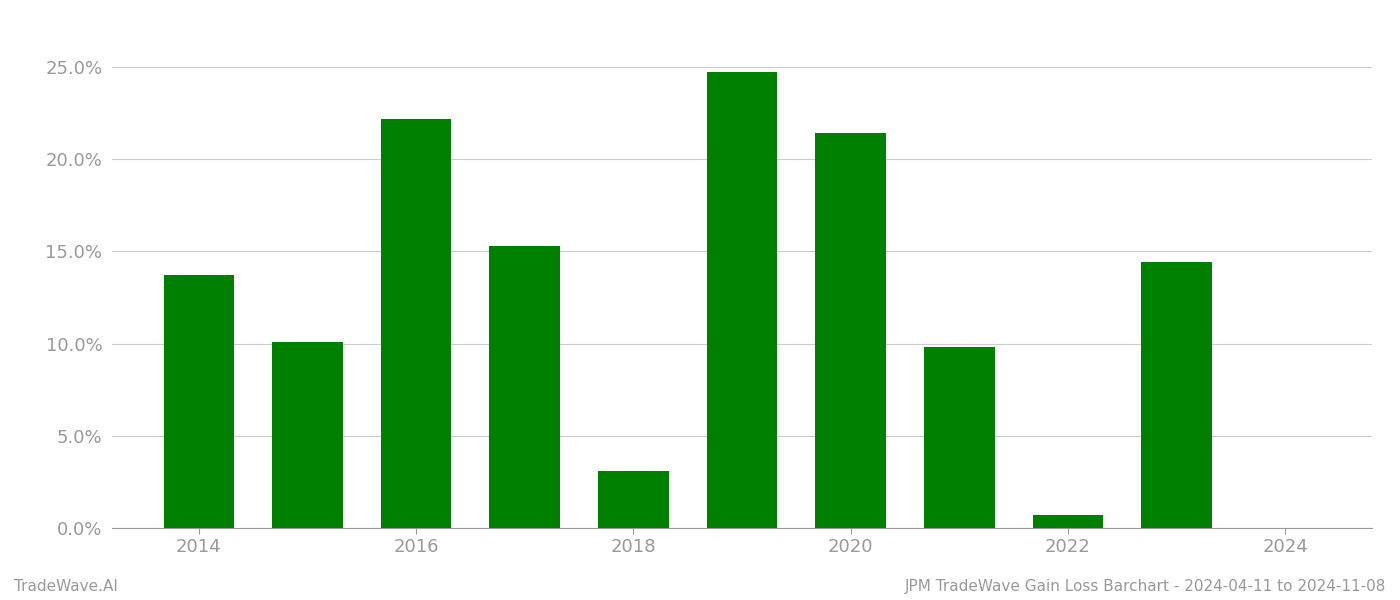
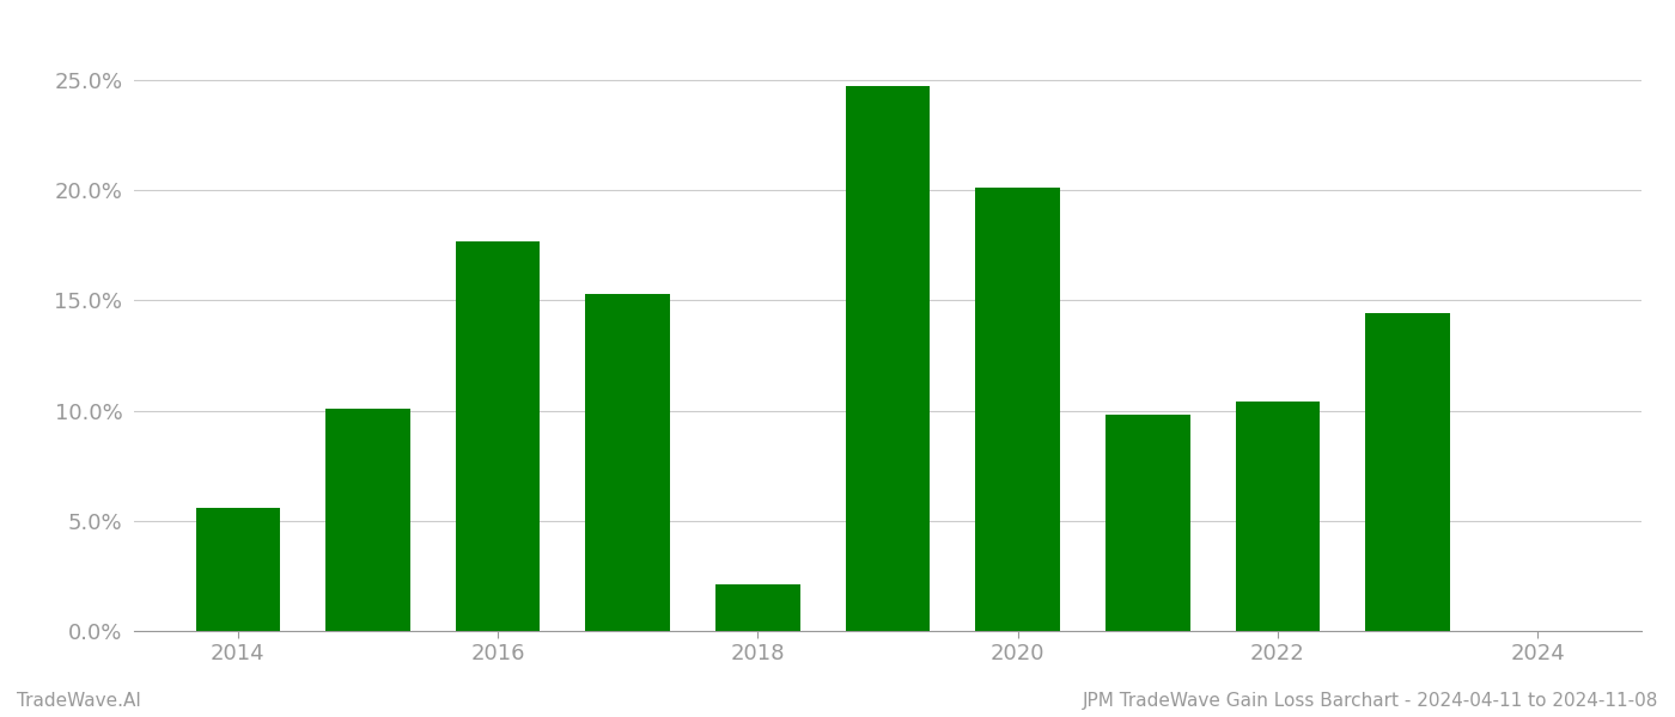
2014: 13.7% -> 5.6%
2016: 22.2% -> 17.7%
2018: 3.1% -> 2.1%
2020: 21.4% -> 20.1%
2022: 0.7% -> 10.4%
